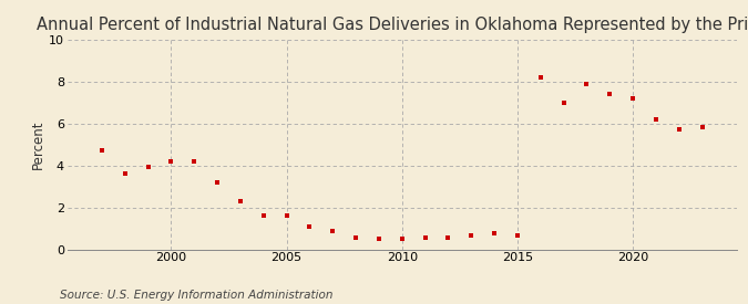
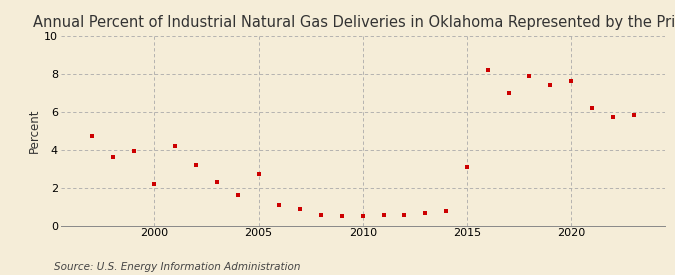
2000: 4.2 -> 2.2
2005: 1.6 -> 2.7
2015: 0.7 -> 3.1
2020: 7.2 -> 7.6
